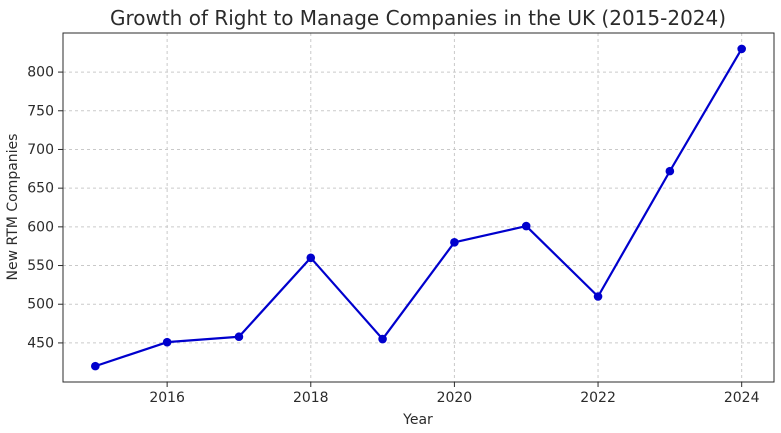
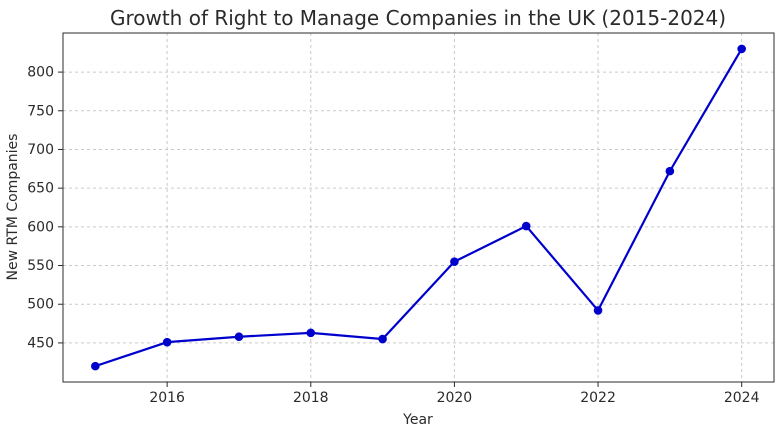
2018: 560 -> 460
2020: 580 -> 560
2022: 510 -> 490
